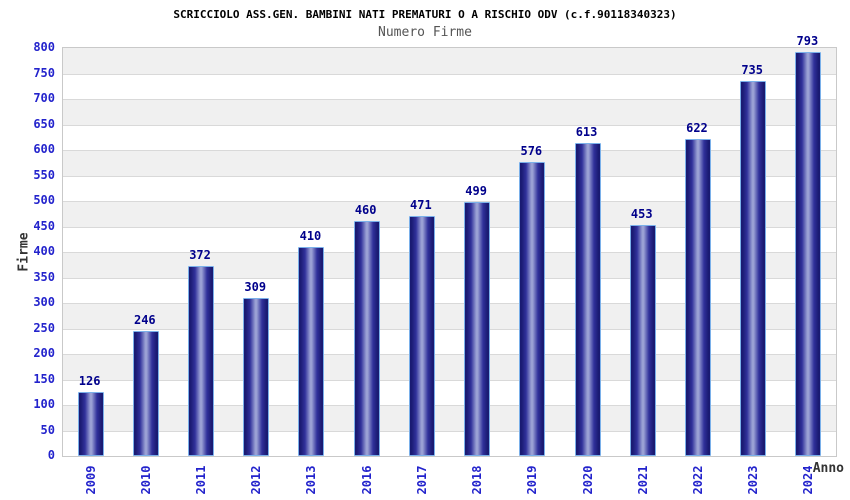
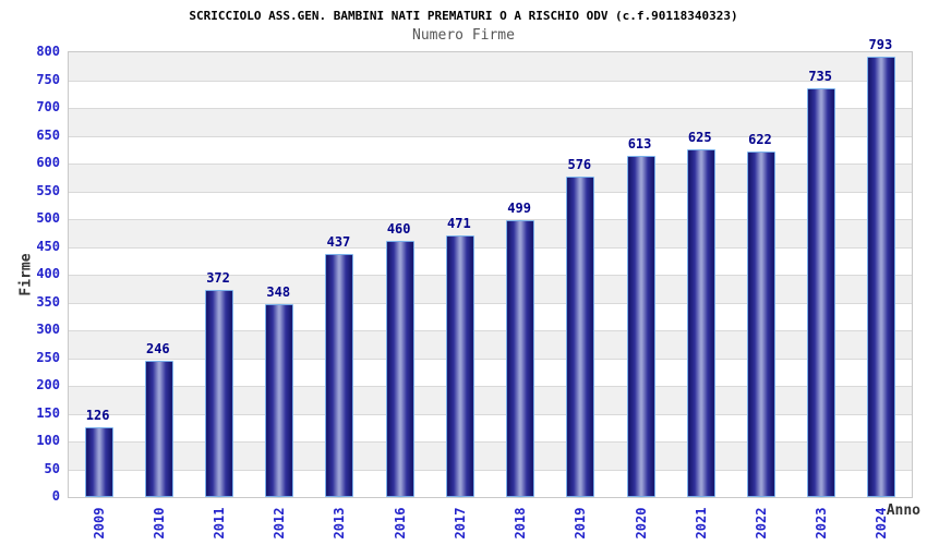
2012: 309 -> 348
2013: 410 -> 437
2021: 453 -> 625
